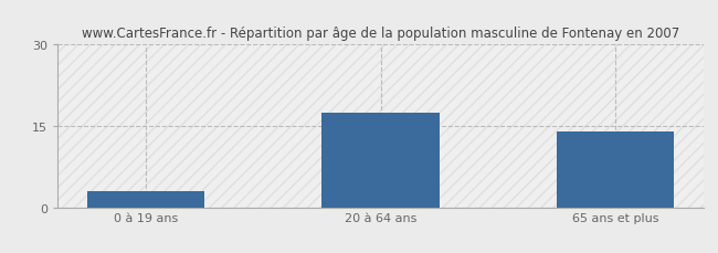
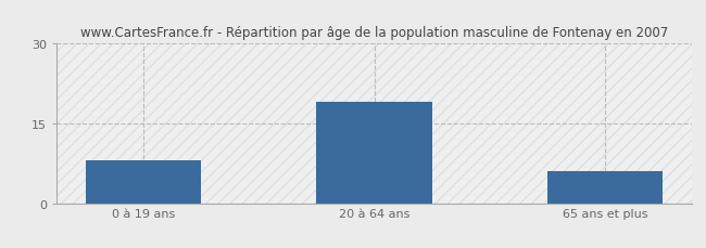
0 à 19 ans: 3.0 -> 8.0
20 à 64 ans: 17.5 -> 19.0
65 ans et plus: 14.0 -> 6.0
